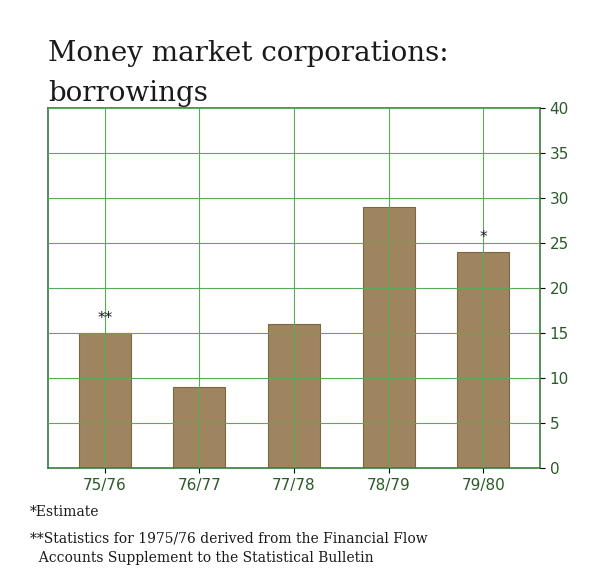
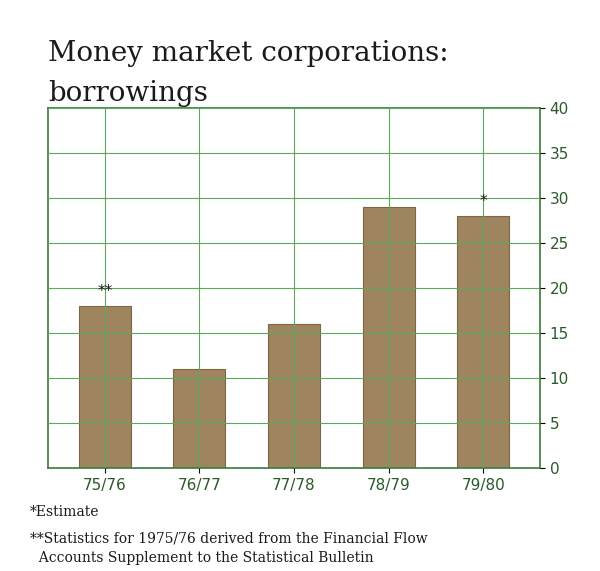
75/76: 15 -> 18
76/77: 9 -> 11
79/80: 24 -> 28
